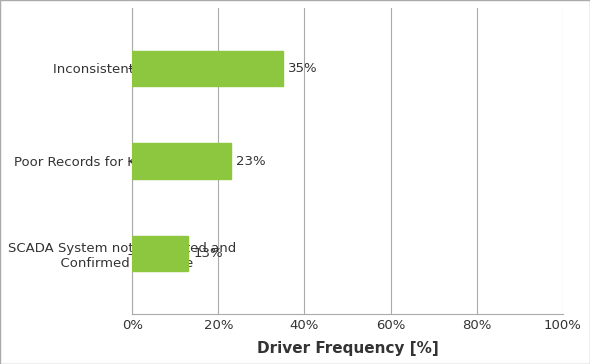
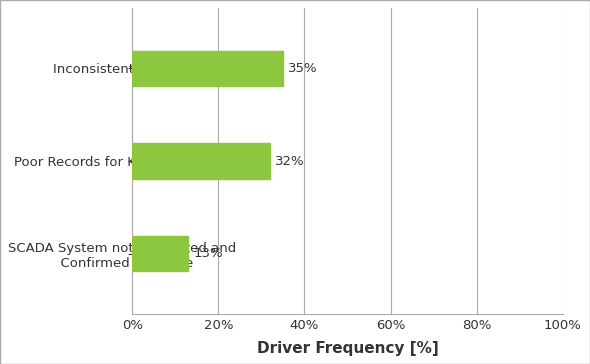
Poor Records for Key Parameters: 23% -> 32%
